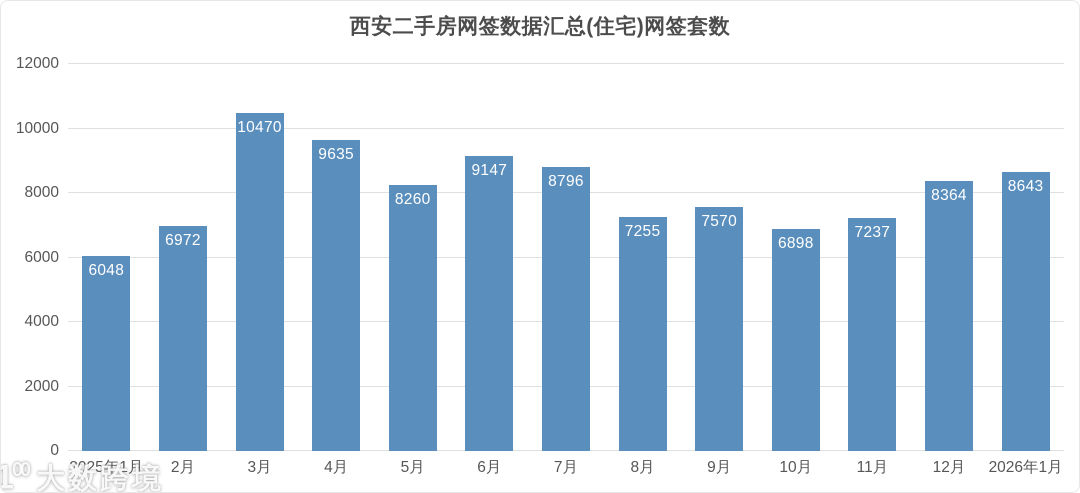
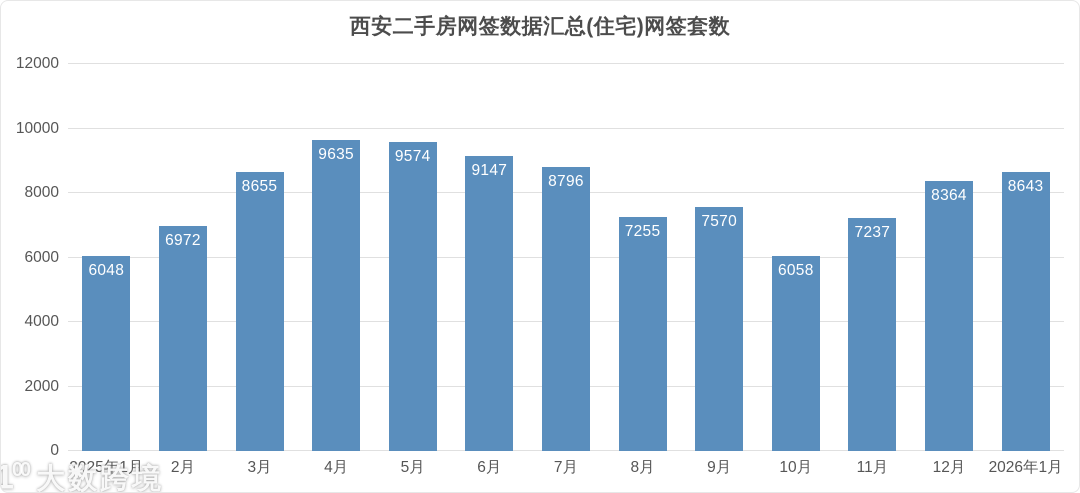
3月: 10470 -> 8655
5月: 8260 -> 9574
10月: 6898 -> 6058
